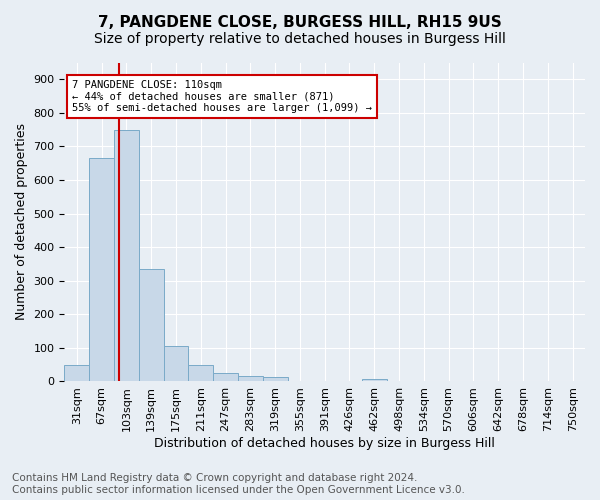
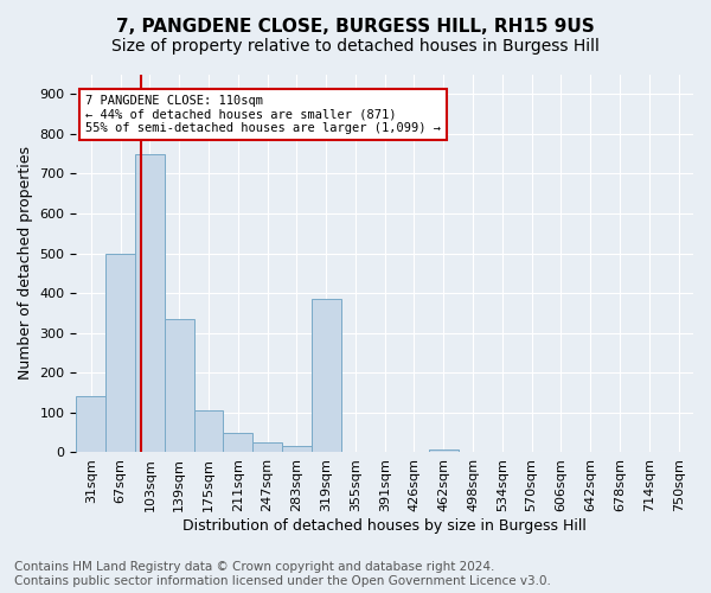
31sqm: 50 -> 140
67sqm: 665 -> 500
319sqm: 13 -> 385
